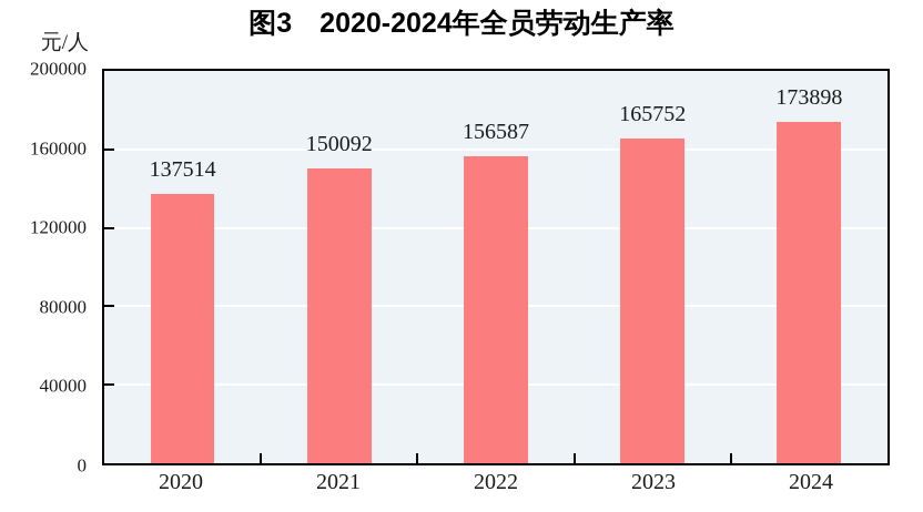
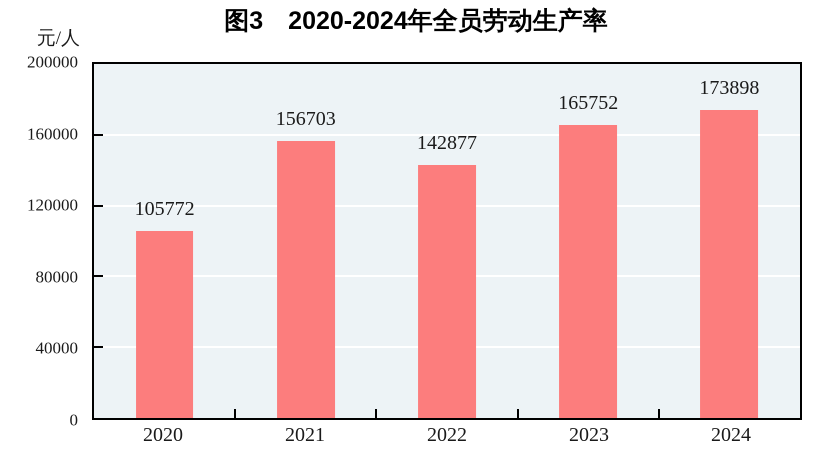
2020: 137514 -> 105772
2021: 150092 -> 156703
2022: 156587 -> 142877
